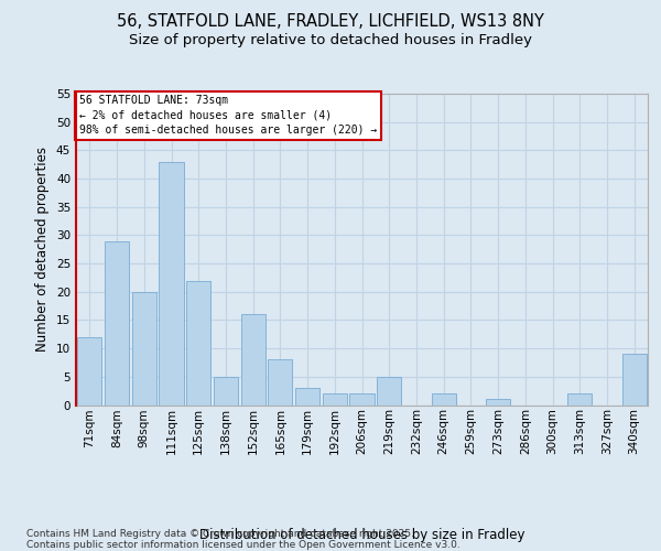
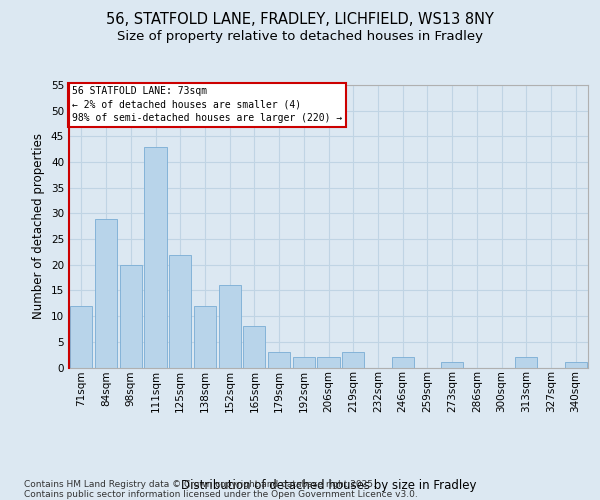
138sqm: 5 -> 12
219sqm: 5 -> 3
340sqm: 9 -> 1
